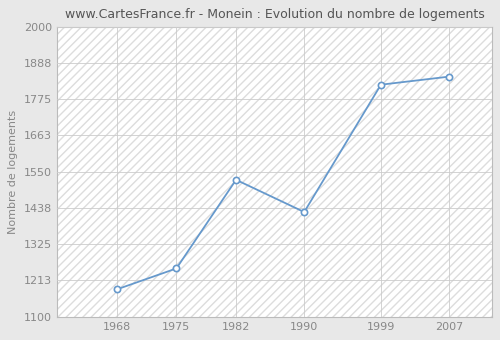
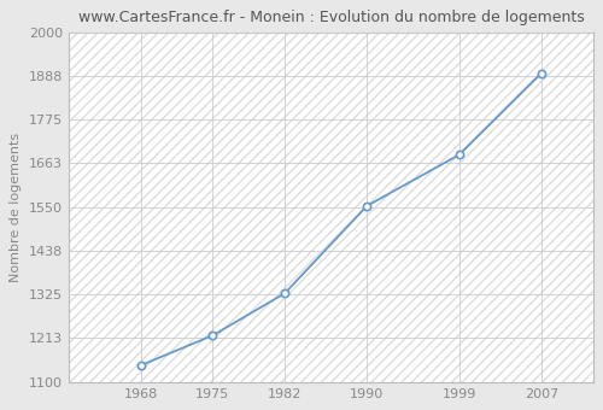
1968: 1185 -> 1143
1975: 1250 -> 1220
1982: 1525 -> 1328
1990: 1425 -> 1553
1999: 1820 -> 1685
2007: 1845 -> 1895
